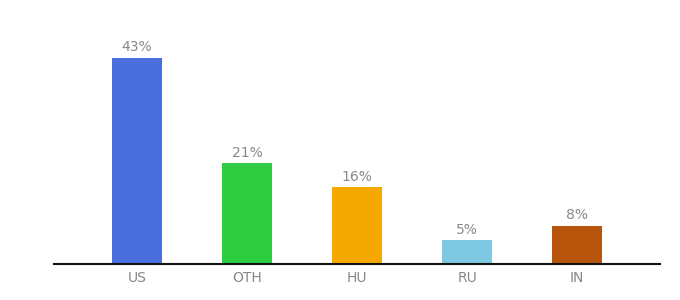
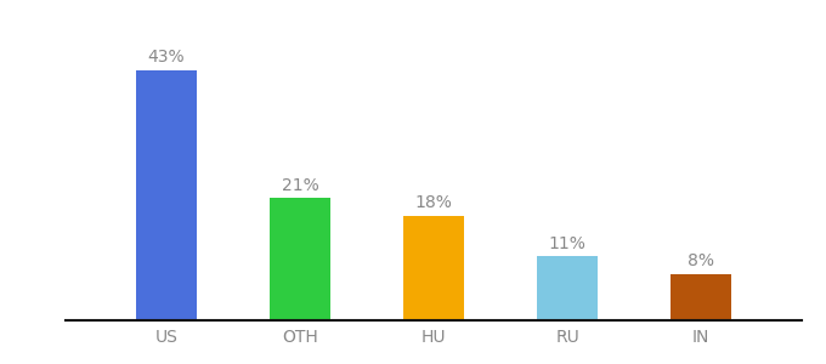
HU: 16% -> 18%
RU: 5% -> 11%
